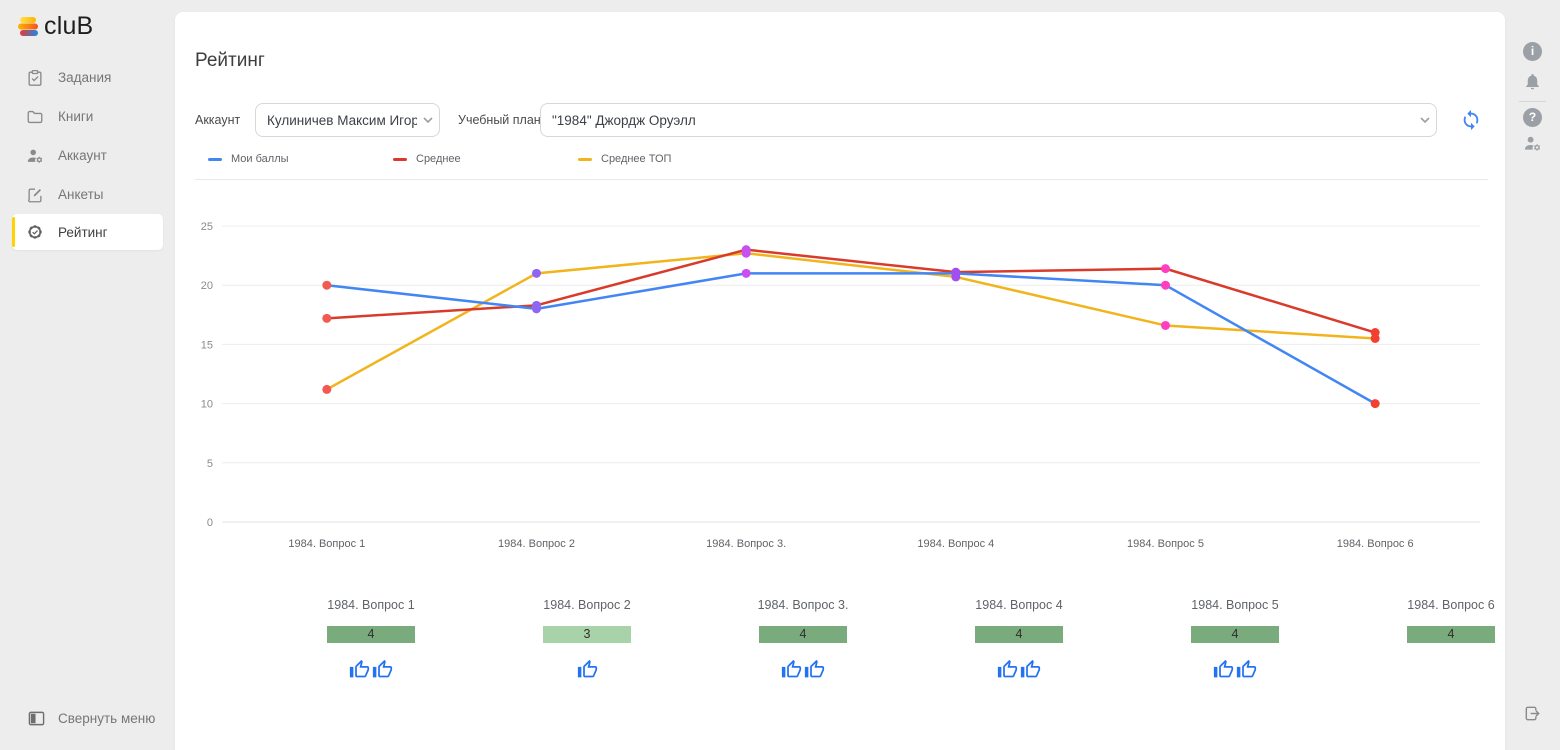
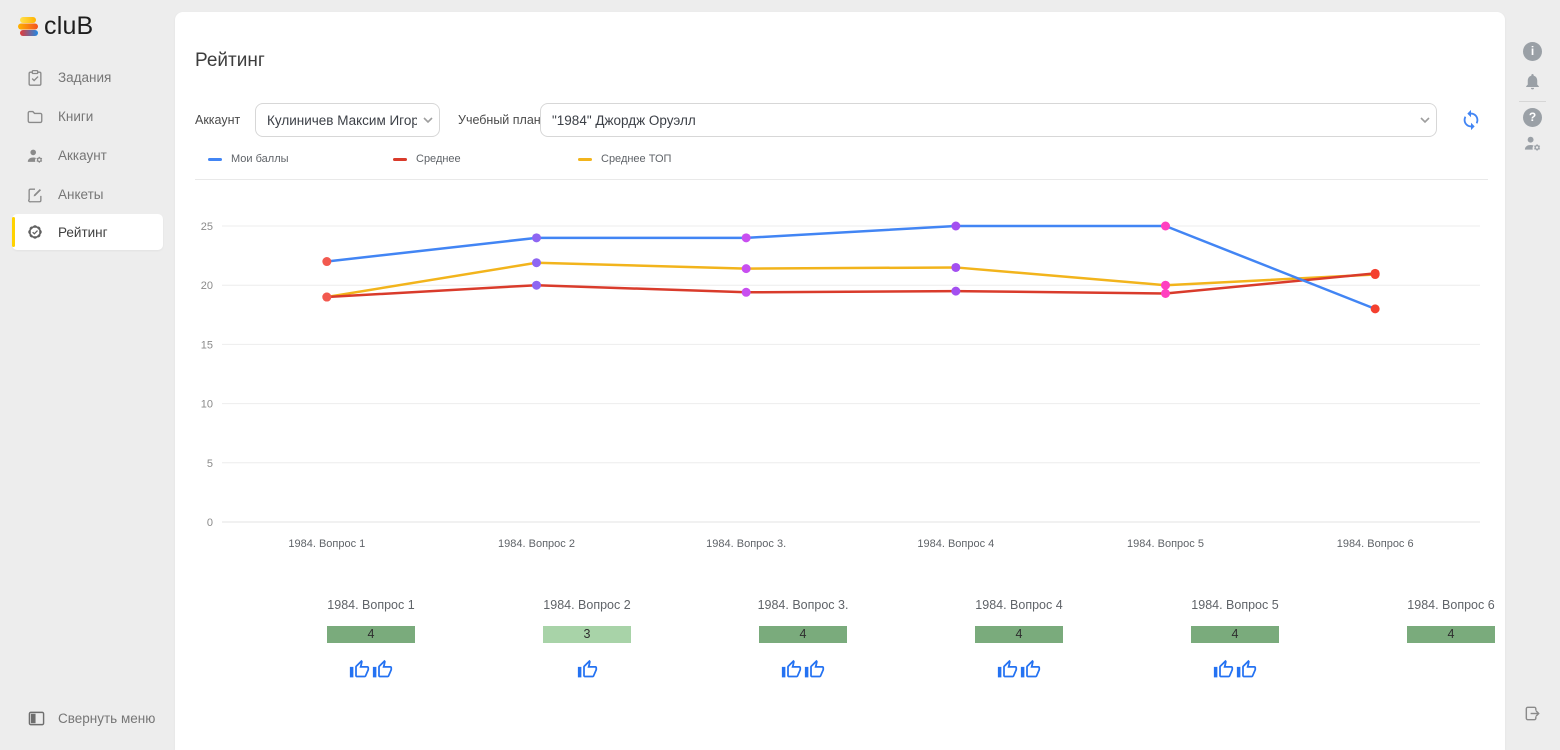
Мои баллы/1984. Вопрос 1: 20 -> 22
Среднее/1984. Вопрос 1: 17.2 -> 19.0
Среднее ТОП/1984. Вопрос 1: 11.2 -> 19.0
Мои баллы/1984. Вопрос 2: 18 -> 24
Среднее/1984. Вопрос 2: 18.3 -> 20.0
Среднее ТОП/1984. Вопрос 2: 21.0 -> 21.9
Мои баллы/1984. Вопрос 3.: 21 -> 24
Среднее/1984. Вопрос 3.: 23.0 -> 19.4
Среднее ТОП/1984. Вопрос 3.: 22.7 -> 21.4
Мои баллы/1984. Вопрос 4: 21 -> 25
Среднее/1984. Вопрос 4: 21.1 -> 19.5
Среднее ТОП/1984. Вопрос 4: 20.7 -> 21.5
Мои баллы/1984. Вопрос 5: 20 -> 25
Среднее/1984. Вопрос 5: 21.4 -> 19.3
Среднее ТОП/1984. Вопрос 5: 16.6 -> 20.0
Мои баллы/1984. Вопрос 6: 10 -> 18
Среднее/1984. Вопрос 6: 16.0 -> 21.0
Среднее ТОП/1984. Вопрос 6: 15.5 -> 20.9
